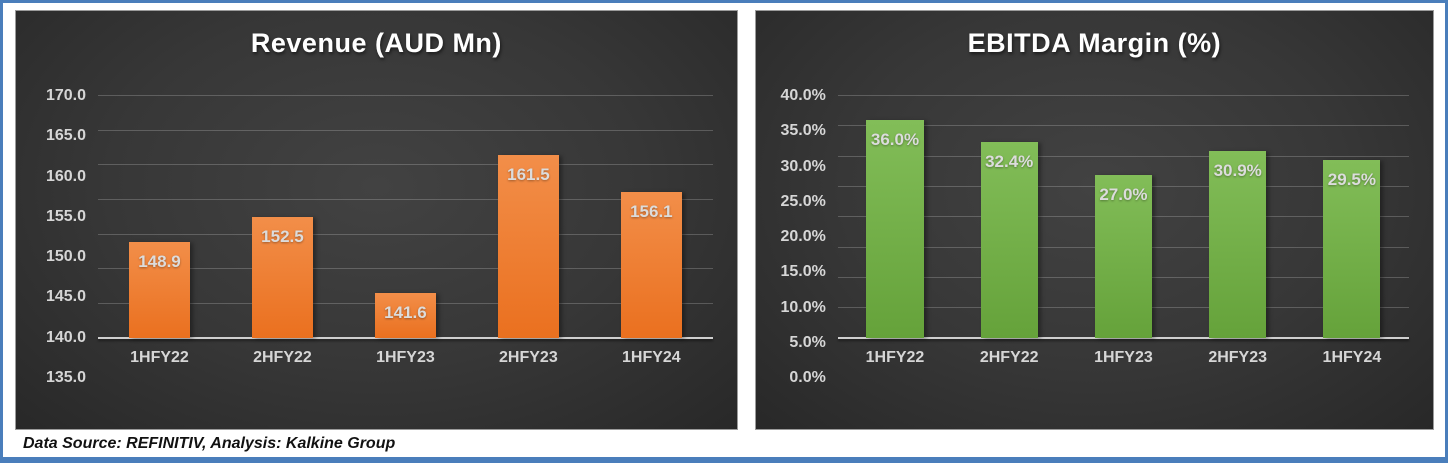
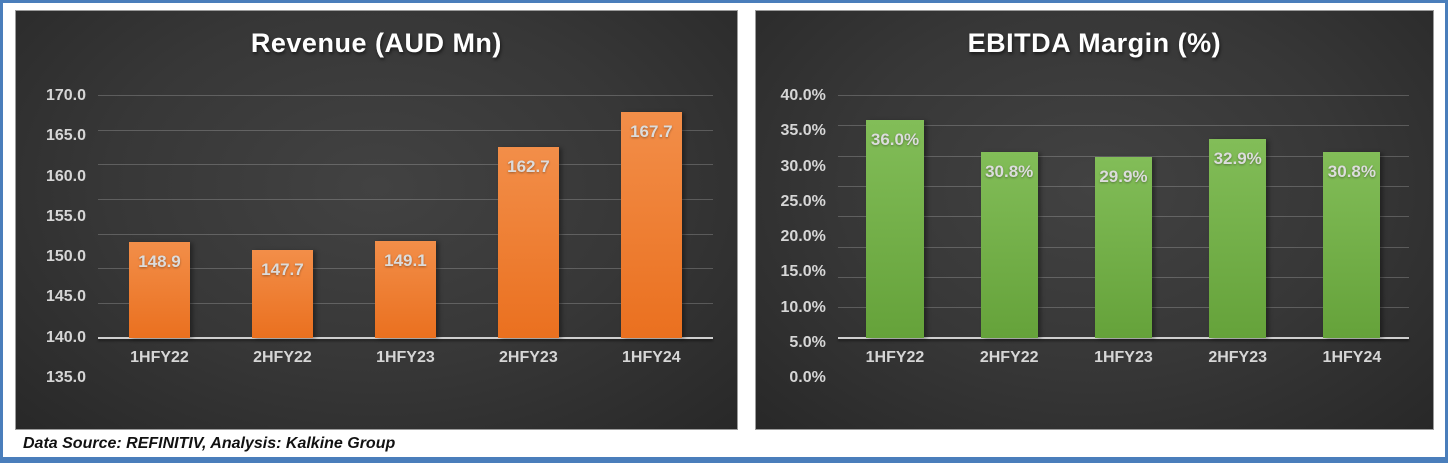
Revenue (AUD Mn)/2HFY22: 152.5 -> 147.7
Revenue (AUD Mn)/1HFY23: 141.6 -> 149.1
Revenue (AUD Mn)/2HFY23: 161.5 -> 162.7
Revenue (AUD Mn)/1HFY24: 156.1 -> 167.7
EBITDA Margin (%)/2HFY22: 32.4% -> 30.8%
EBITDA Margin (%)/1HFY23: 27.0% -> 29.9%
EBITDA Margin (%)/2HFY23: 30.9% -> 32.9%
EBITDA Margin (%)/1HFY24: 29.5% -> 30.8%
